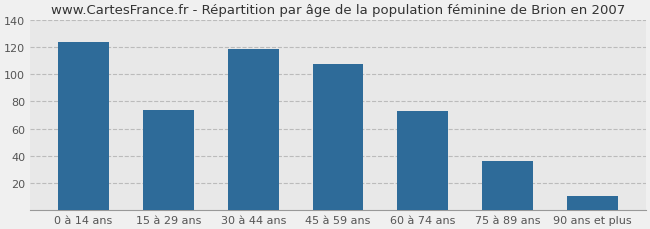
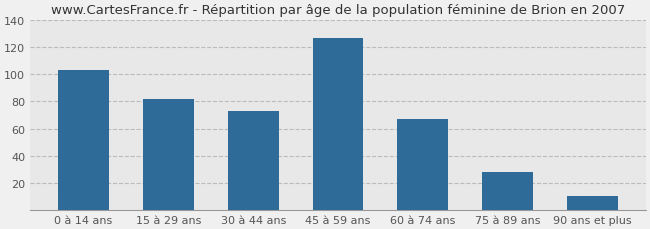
0 à 14 ans: 124 -> 103
15 à 29 ans: 74 -> 82
30 à 44 ans: 119 -> 73
45 à 59 ans: 108 -> 127
60 à 74 ans: 73 -> 67
75 à 89 ans: 36 -> 28
